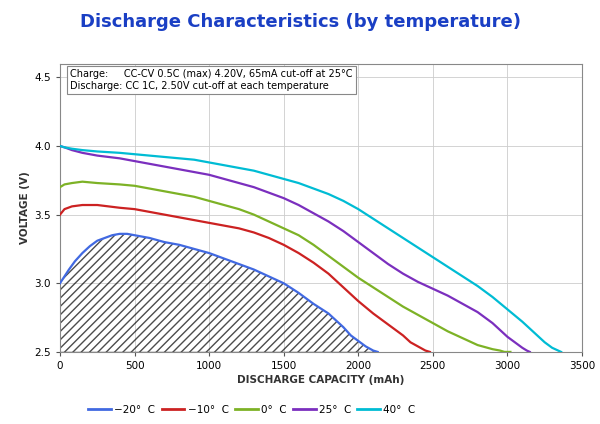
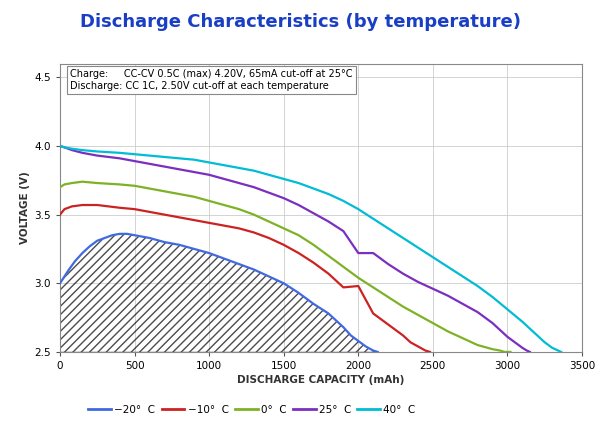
−10° C/2000: 2.87 -> 2.98
25° C/2000: 3.30 -> 3.22
